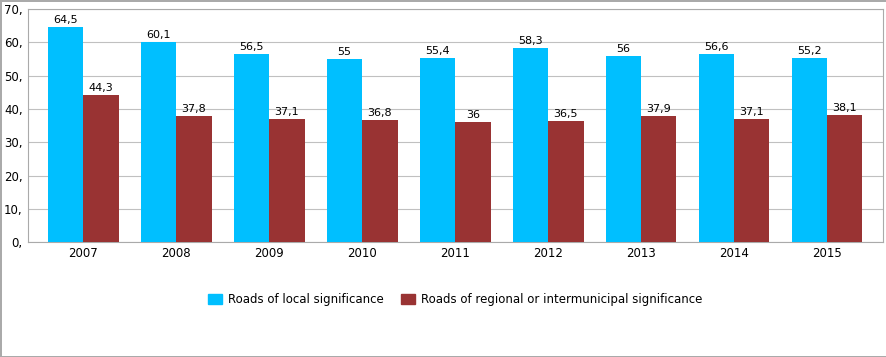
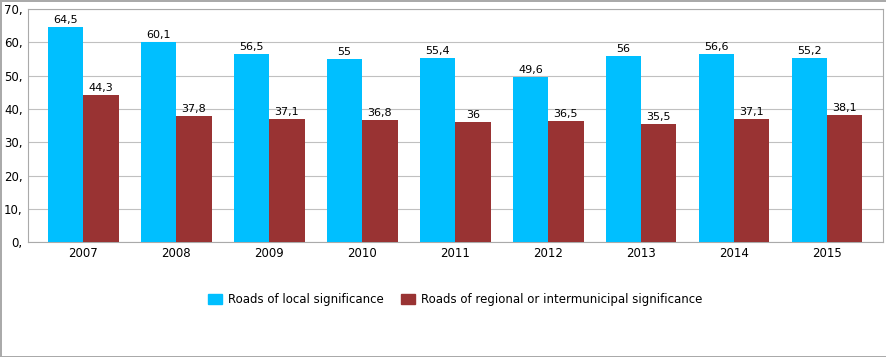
Roads of local significance/2012: 58,3 -> 49,6
Roads of regional or intermunicipal significance/2013: 37,9 -> 35,5
